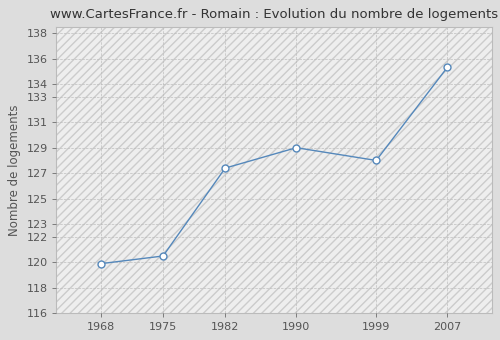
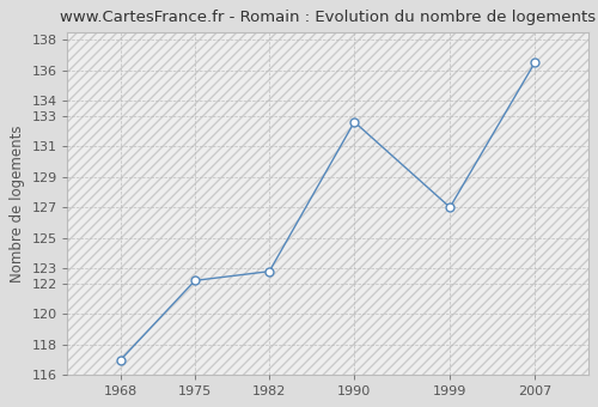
1968: 119.9 -> 117.0
1975: 120.5 -> 122.2
1982: 127.4 -> 122.8
1990: 129.0 -> 132.6
1999: 128.0 -> 127.0
2007: 135.3 -> 136.5
